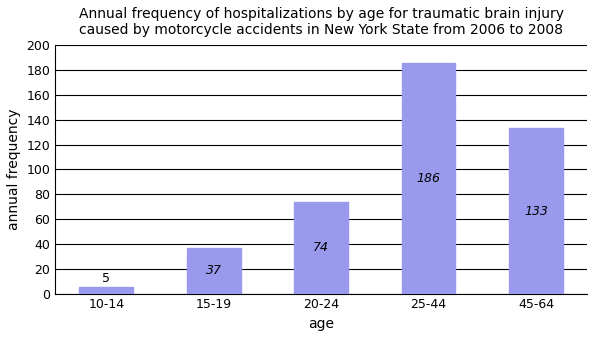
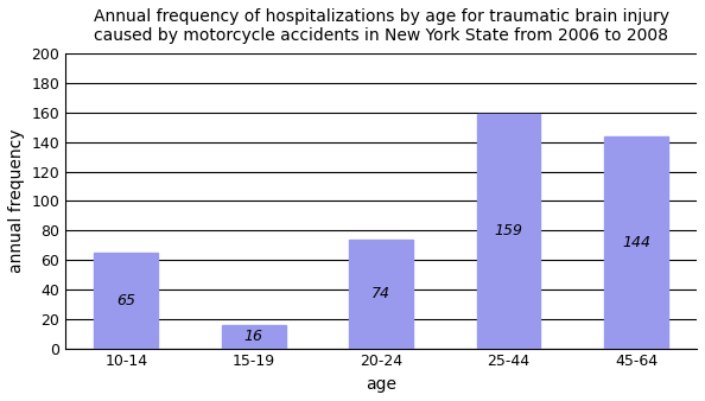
10-14: 5 -> 65
15-19: 37 -> 16
25-44: 186 -> 159
45-64: 133 -> 144
